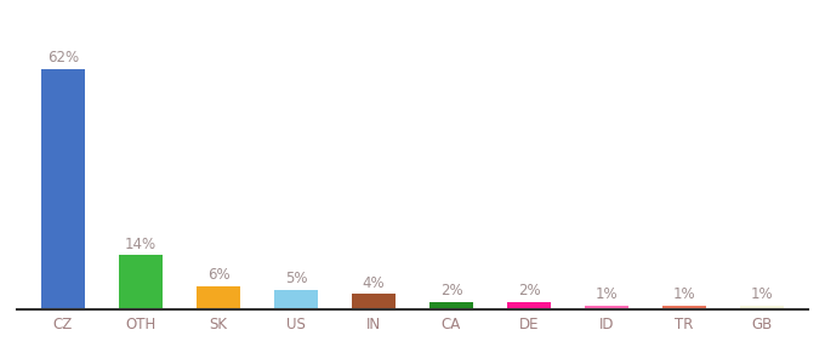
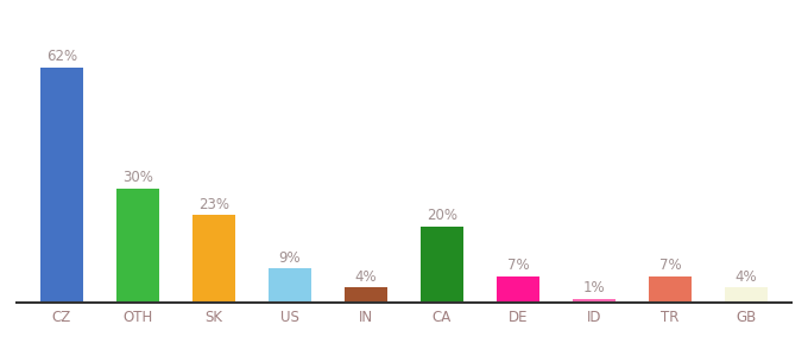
OTH: 14% -> 30%
SK: 6% -> 23%
US: 5% -> 9%
CA: 2% -> 20%
DE: 2% -> 7%
TR: 1% -> 7%
GB: 1% -> 4%
